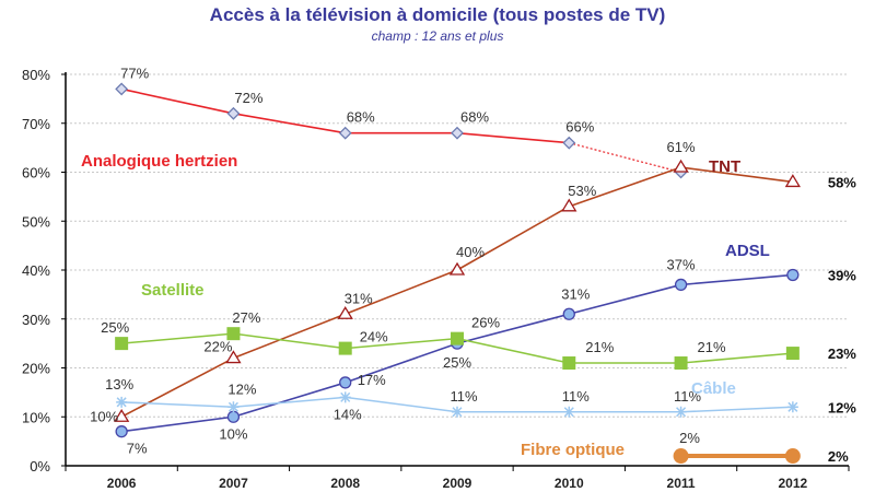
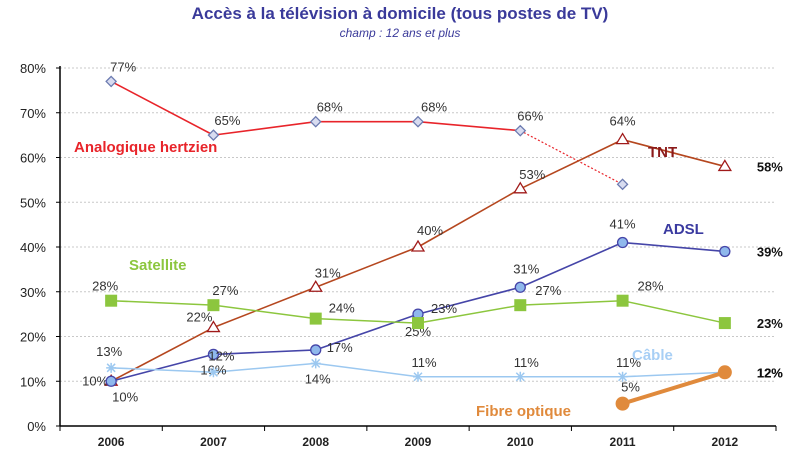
ADSL/2006: 7% -> 10%
Satellite/2006: 25% -> 28%
Analogique hertzien/2007: 72% -> 65%
ADSL/2007: 10% -> 16%
Satellite/2009: 26% -> 23%
Satellite/2010: 21% -> 27%
Analogique hertzien/2011: 60% -> 54%
TNT/2011: 61% -> 64%
ADSL/2011: 37% -> 41%
Satellite/2011: 21% -> 28%
Fibre optique/2011: 2% -> 5%
Fibre optique/2012: 2% -> 12%
